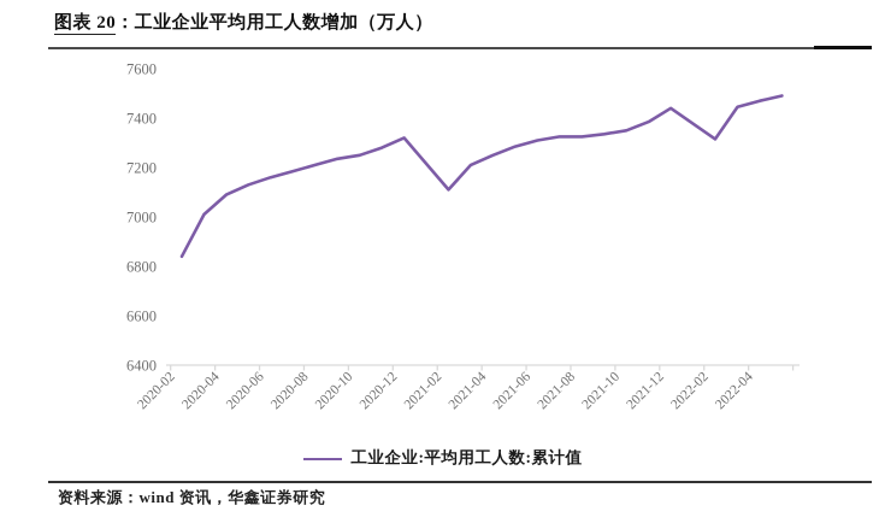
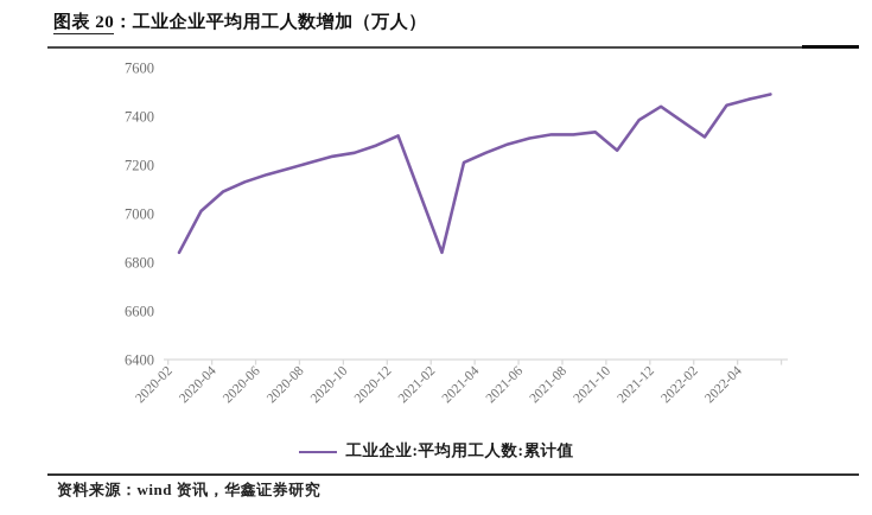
2021-02: 7110 -> 6840
2021-10: 7350 -> 7260
